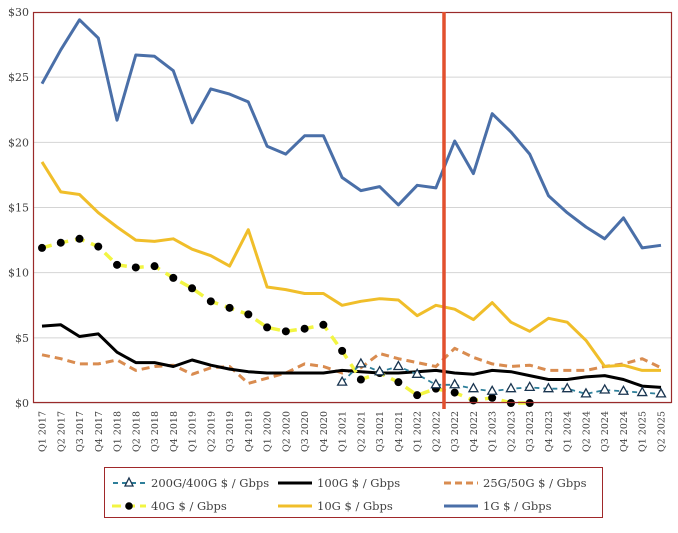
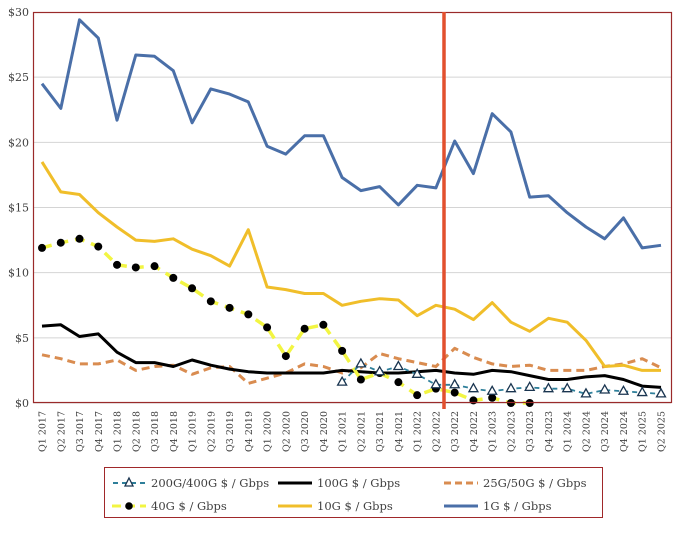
1G $ / Gbps/Q2 2017: $27.1 -> $22.6
40G $ / Gbps/Q2 2020: $5.5 -> $3.6
1G $ / Gbps/Q3 2023: $19.1 -> $15.8
